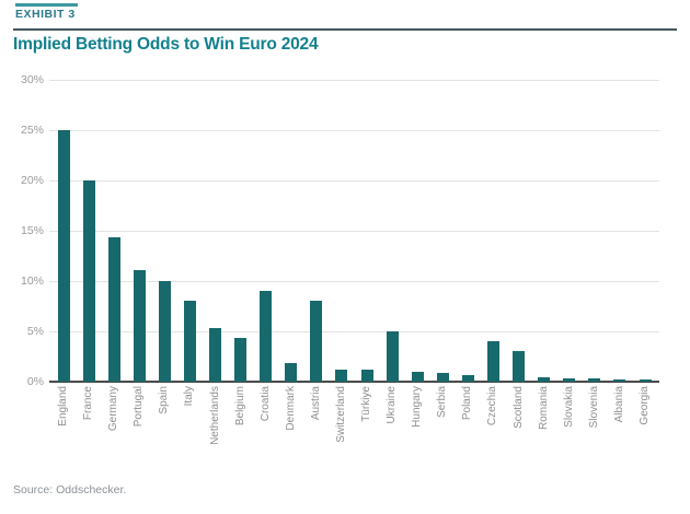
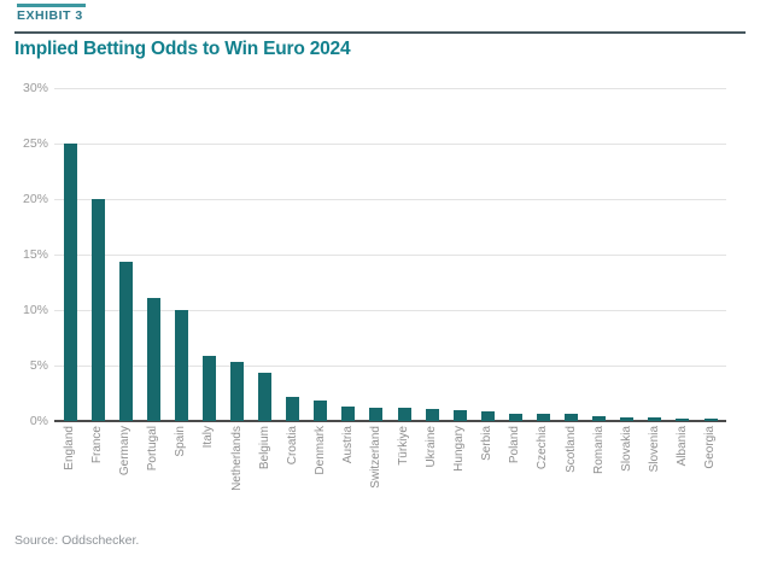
Italy: 8% -> 6%
Croatia: 9% -> 2%
Austria: 8% -> 1%
Ukraine: 5% -> 1%
Czechia: 4% -> 1%
Scotland: 3% -> 1%
